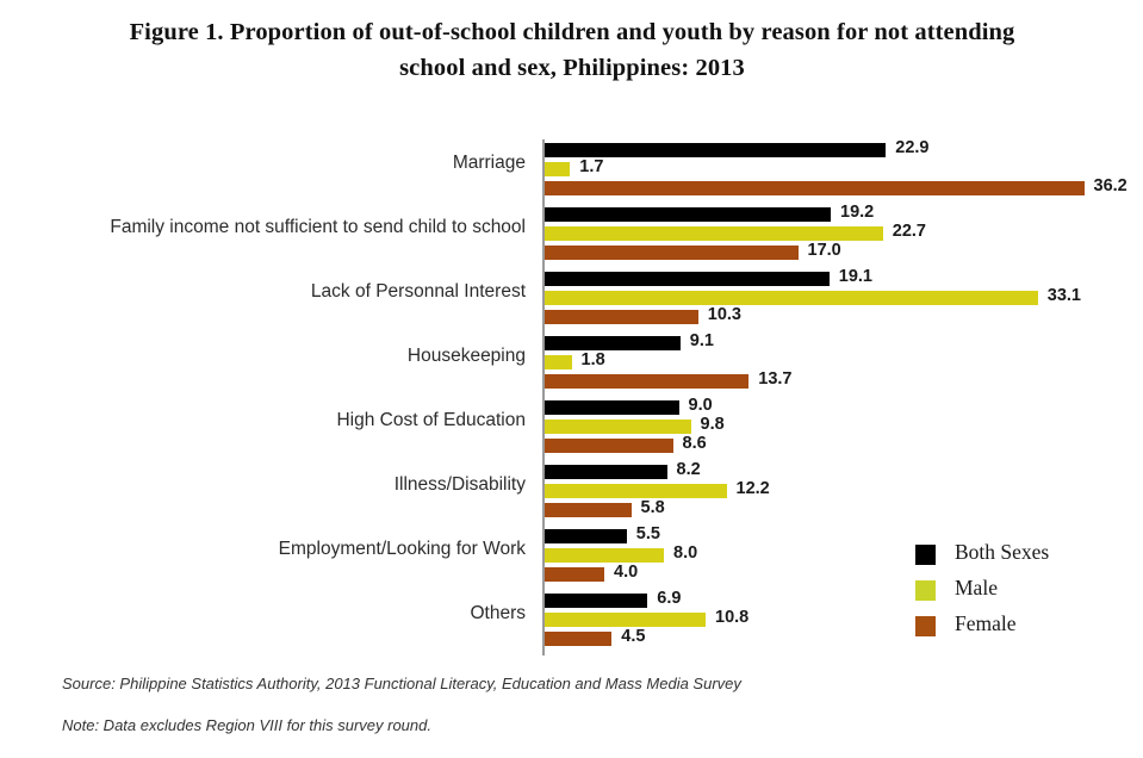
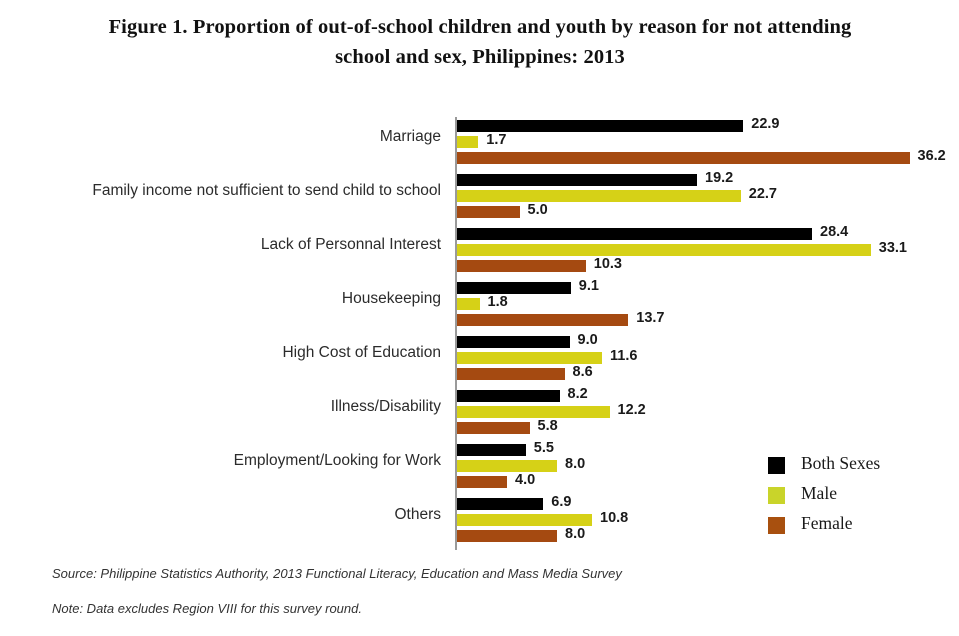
Female/Family income not sufficient to send child to school: 17.0 -> 5.0
Both Sexes/Lack of Personnal Interest: 19.1 -> 28.4
Male/High Cost of Education: 9.8 -> 11.6
Female/Others: 4.5 -> 8.0
